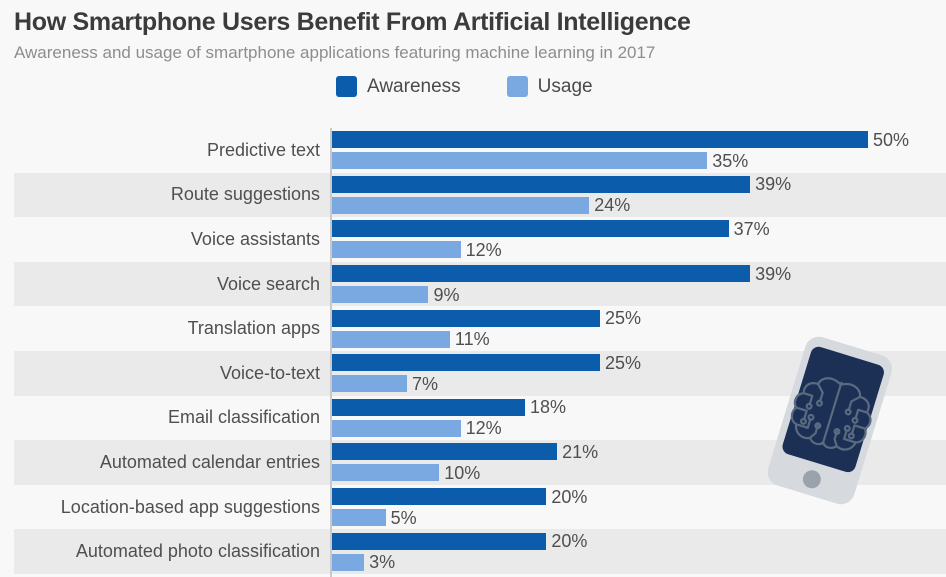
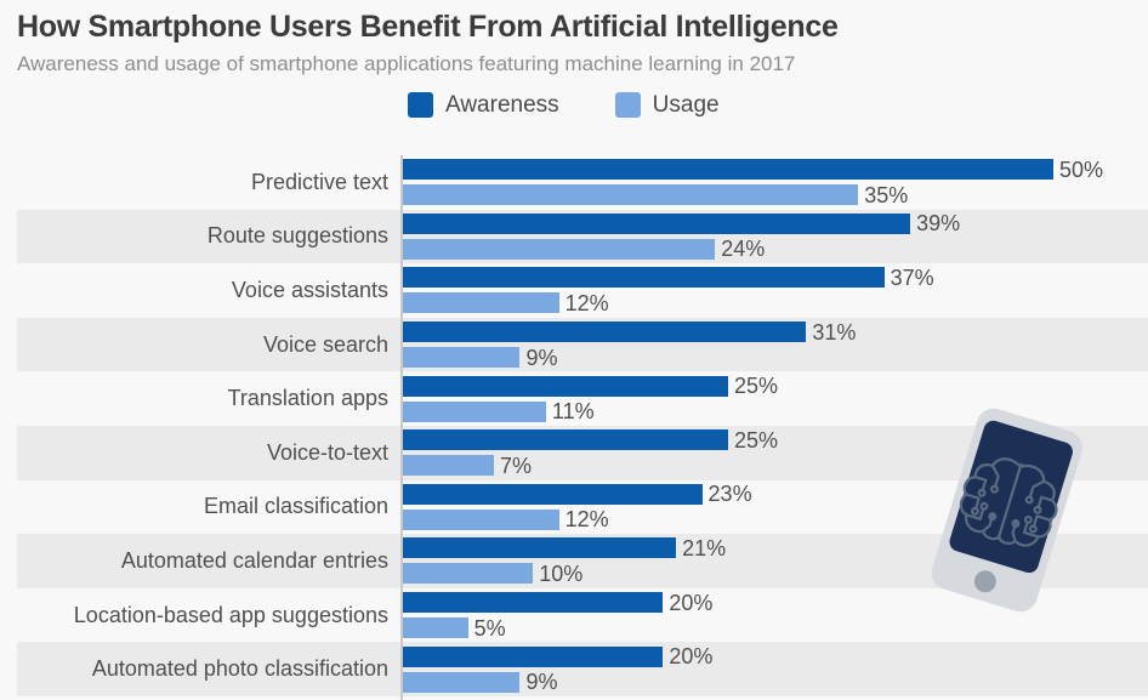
Awareness/Voice search: 39% -> 31%
Awareness/Email classification: 18% -> 23%
Usage/Automated photo classification: 3% -> 9%
